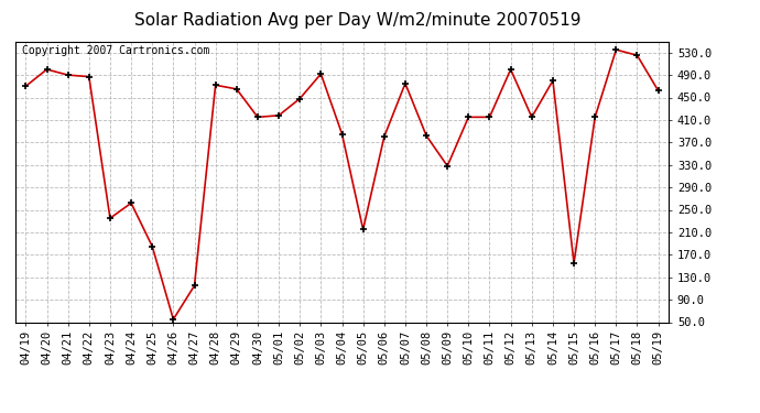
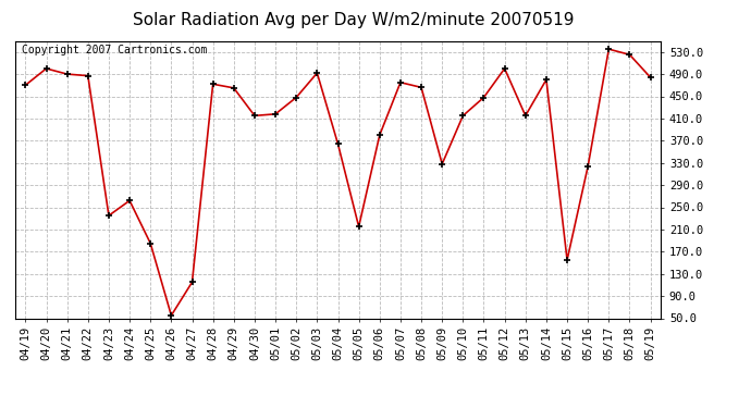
05/04: 385 -> 364
05/08: 382 -> 466
05/11: 415 -> 448
05/16: 415 -> 324
05/19: 462 -> 484
